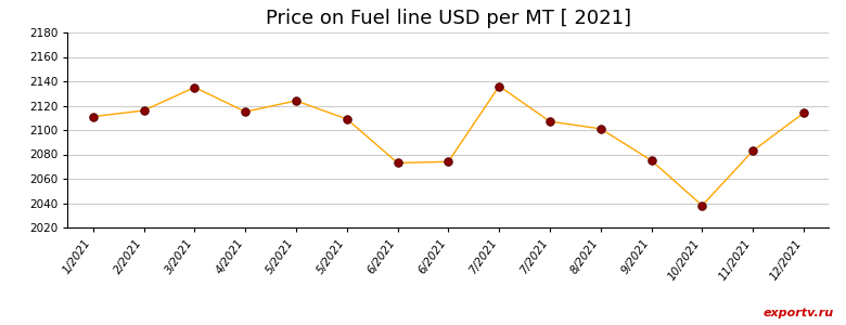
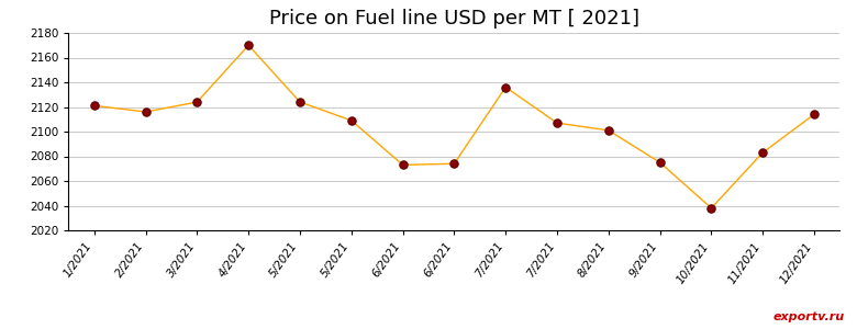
1/2021: 2111 -> 2121
3/2021: 2135 -> 2124
4/2021: 2115 -> 2170
